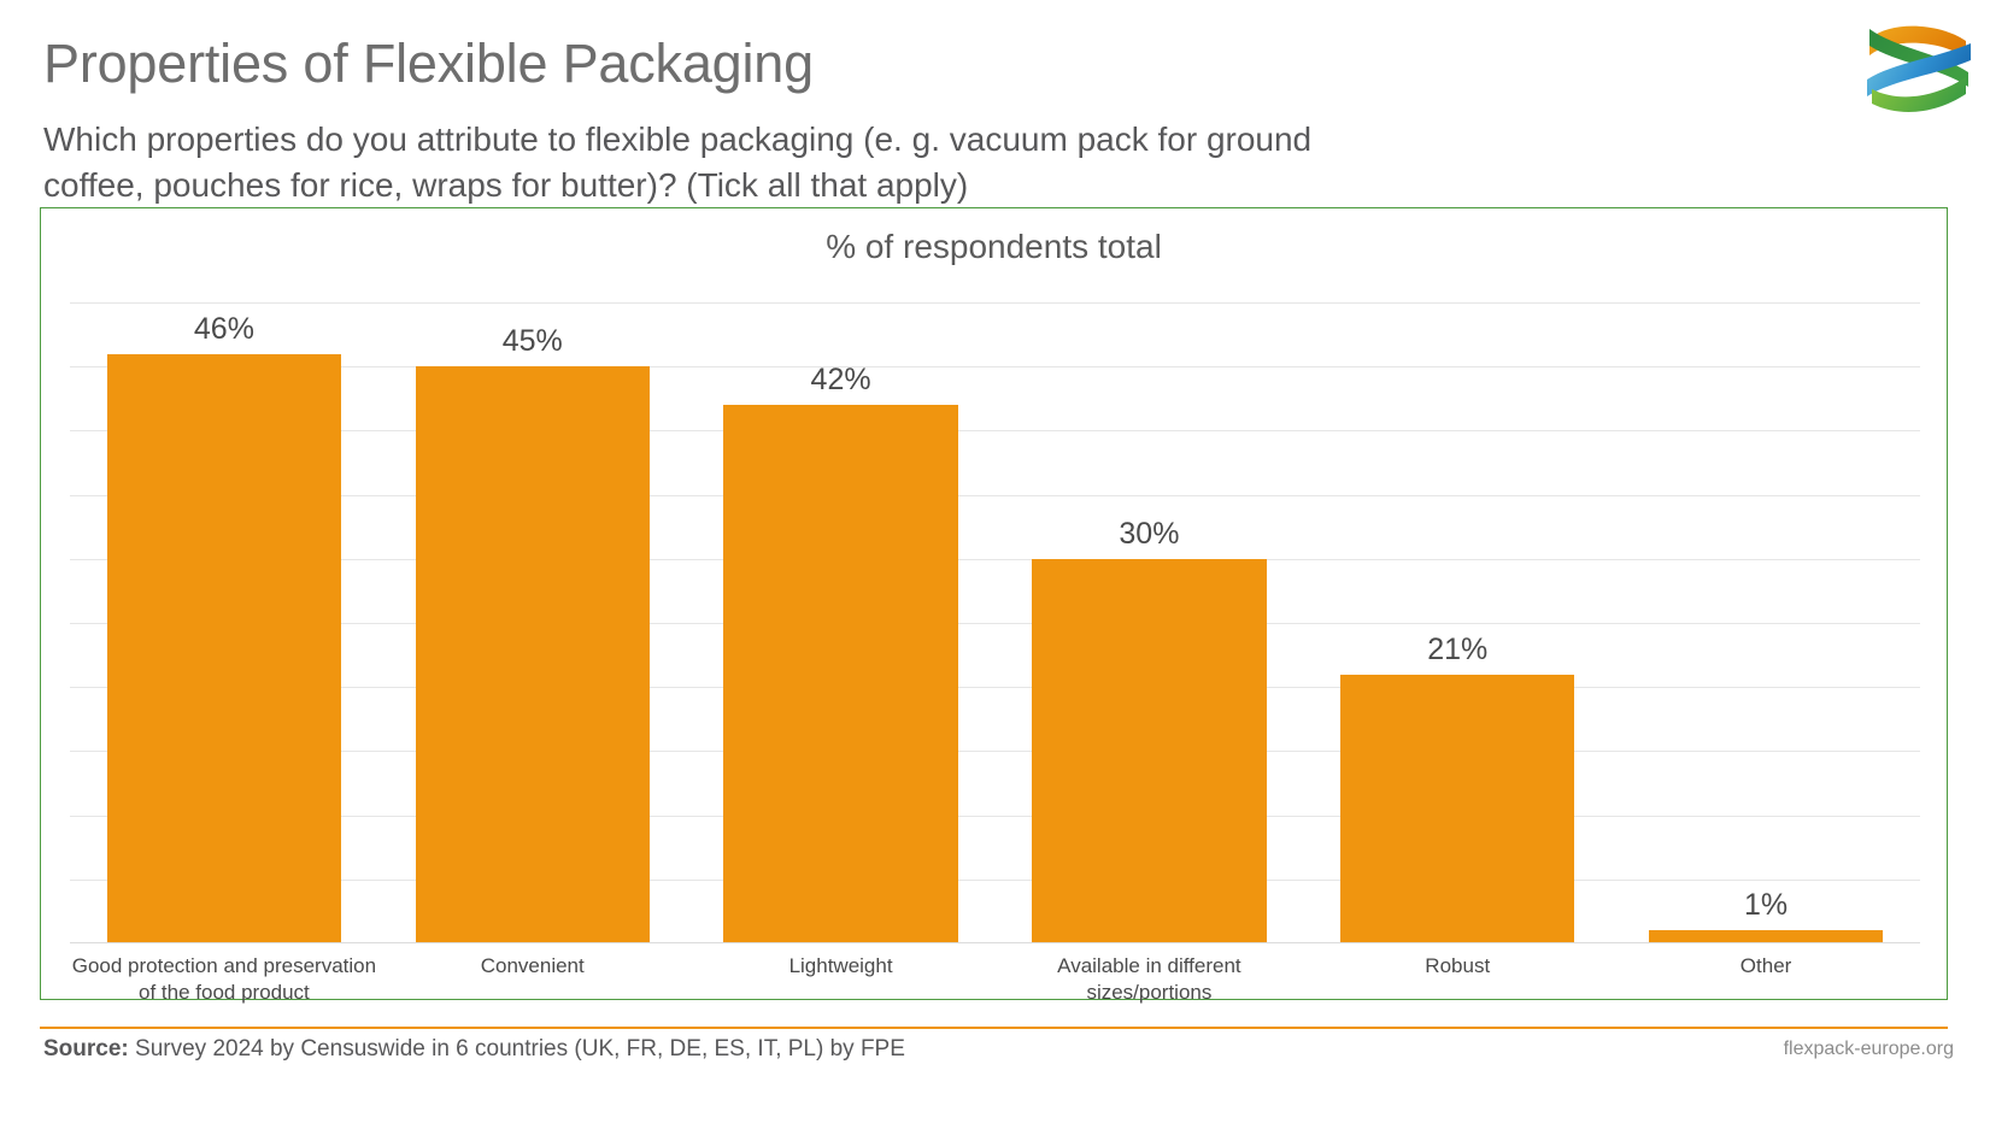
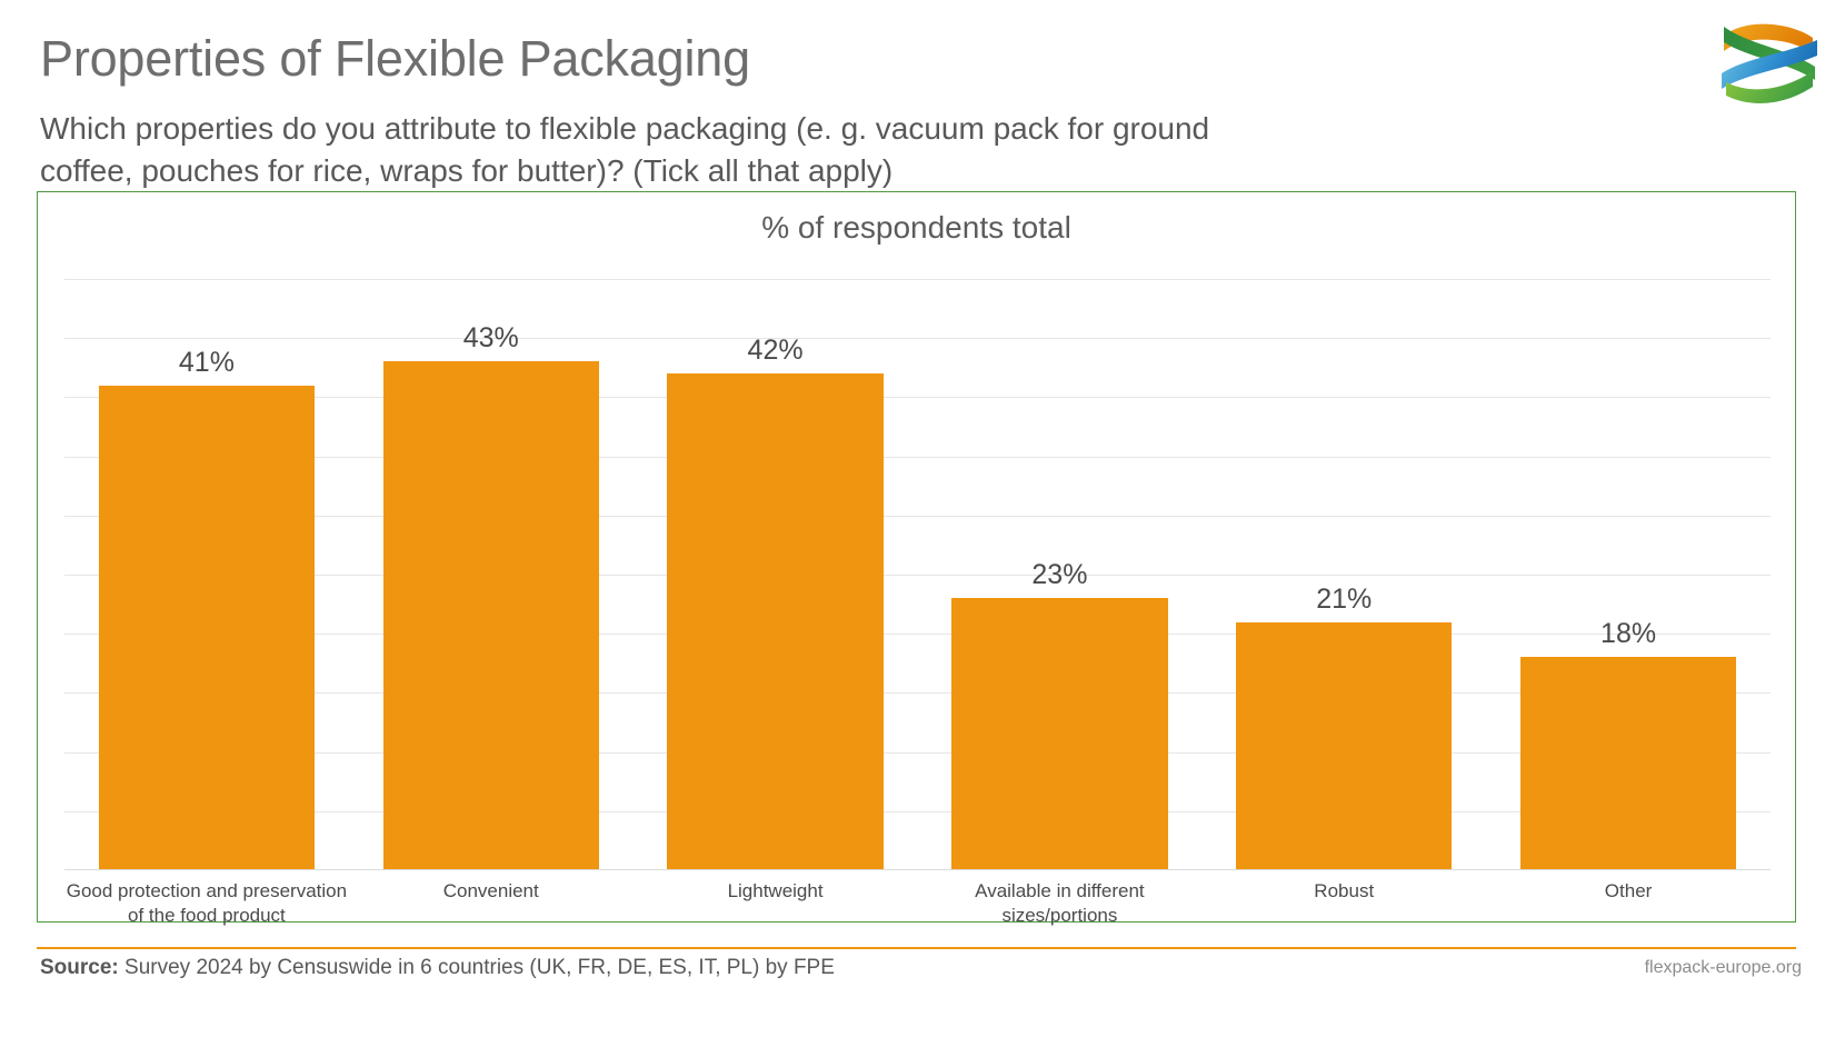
Good protection and preservation of the food product: 46% -> 41%
Convenient: 45% -> 43%
Available in different sizes/portions: 30% -> 23%
Other: 1% -> 18%
